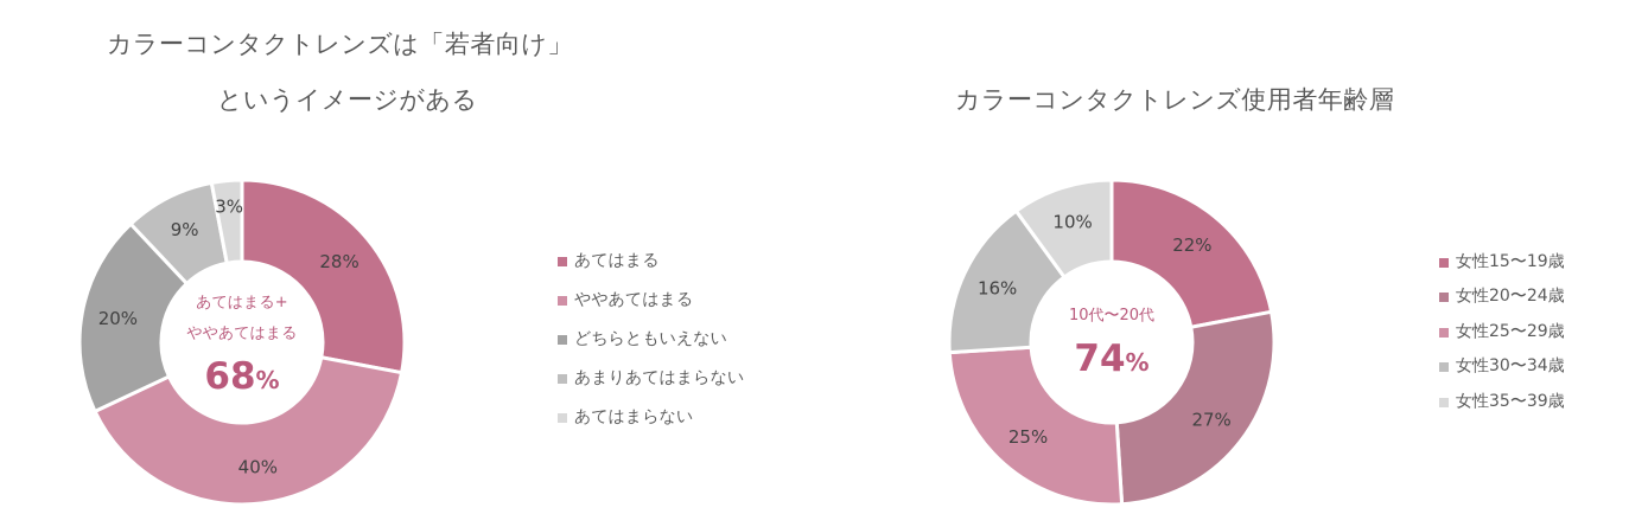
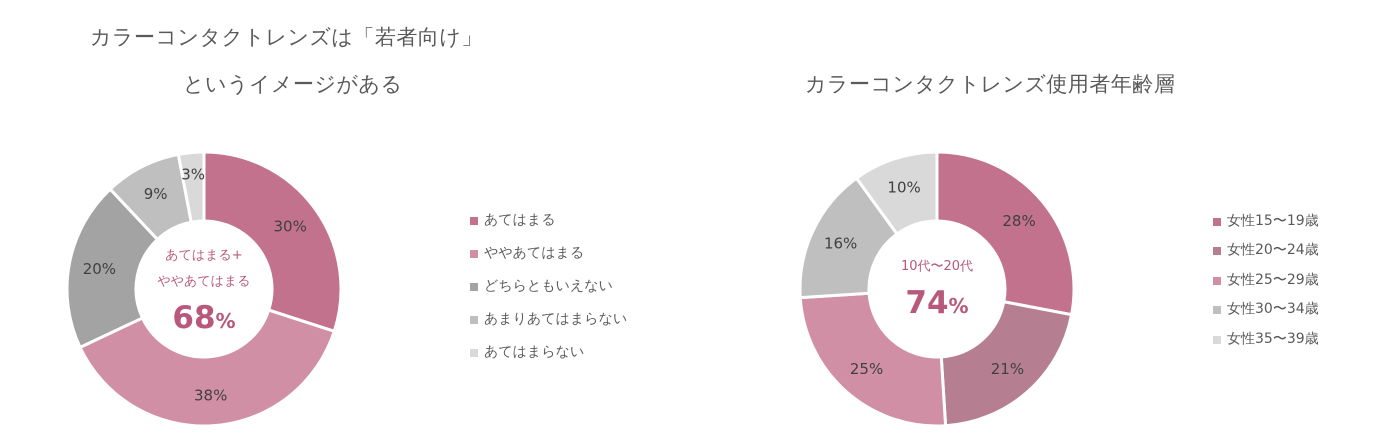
カラーコンタクトレンズは「若者向け」というイメージがある/あてはまる: 28% -> 30%
カラーコンタクトレンズは「若者向け」というイメージがある/ややあてはまる: 40% -> 38%
カラーコンタクトレンズ使用者年齢層/女性15〜19歳: 22% -> 28%
カラーコンタクトレンズ使用者年齢層/女性20〜24歳: 27% -> 21%
